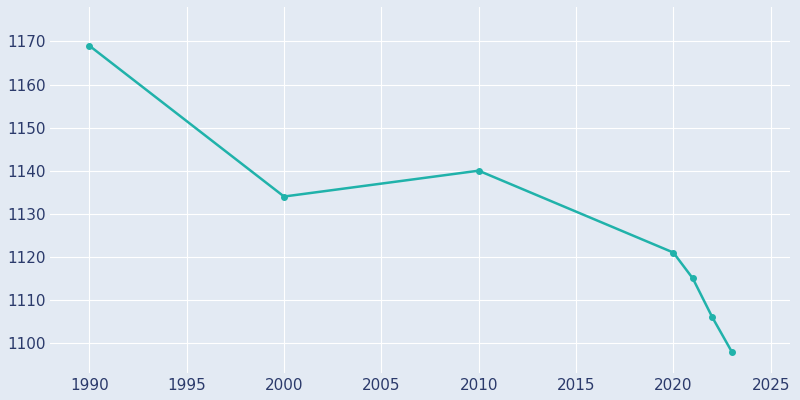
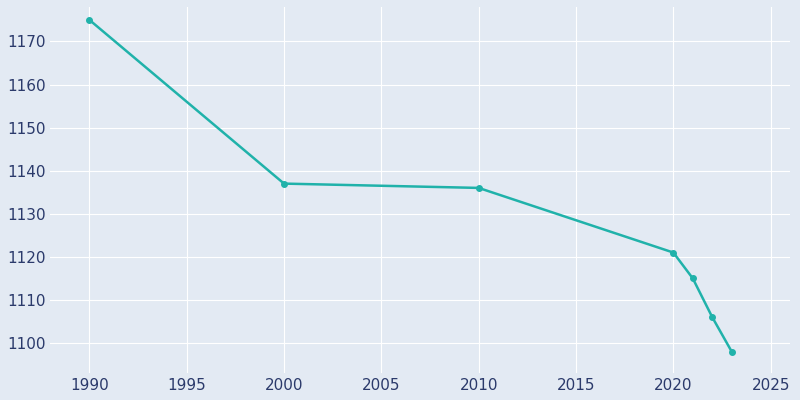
1990: 1169 -> 1175
2000: 1134 -> 1137
2010: 1140 -> 1136
